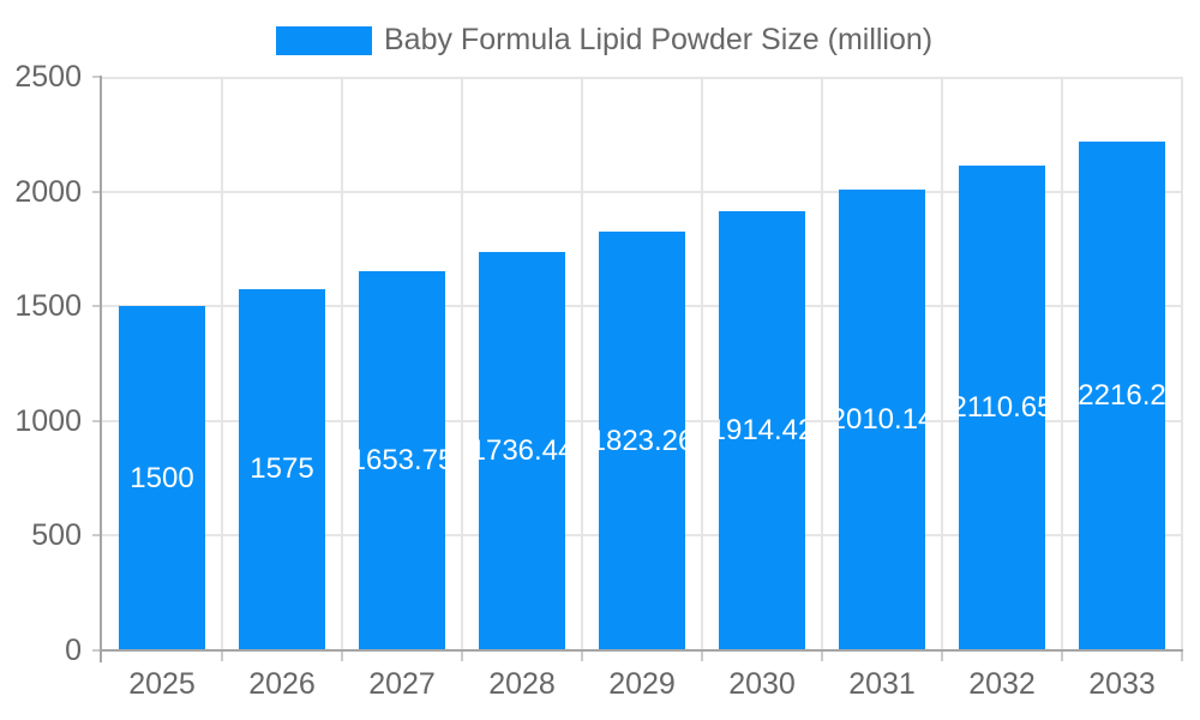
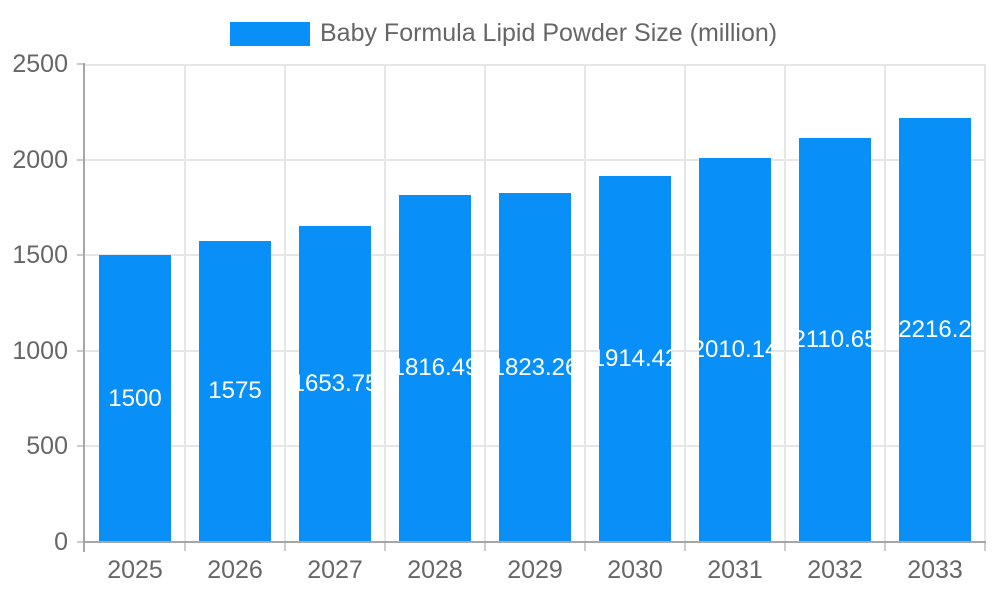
2028: 1736.44 -> 1816.49
